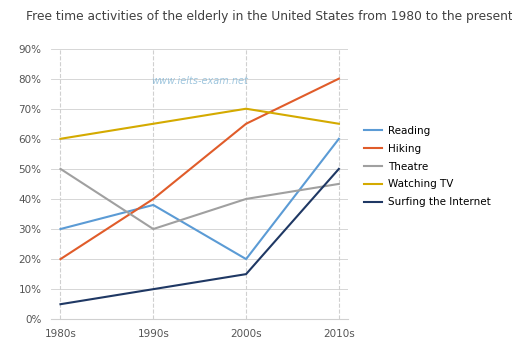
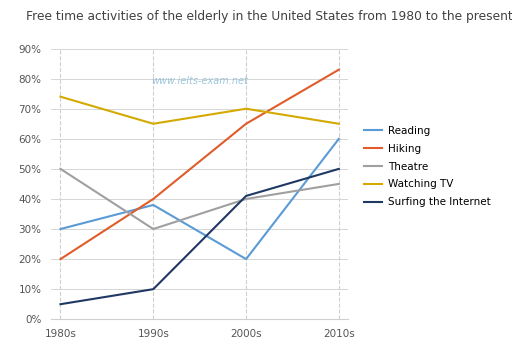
Watching TV/1980s: 60% -> 74%
Surfing the Internet/2000s: 15% -> 41%
Hiking/2010s: 80% -> 83%
